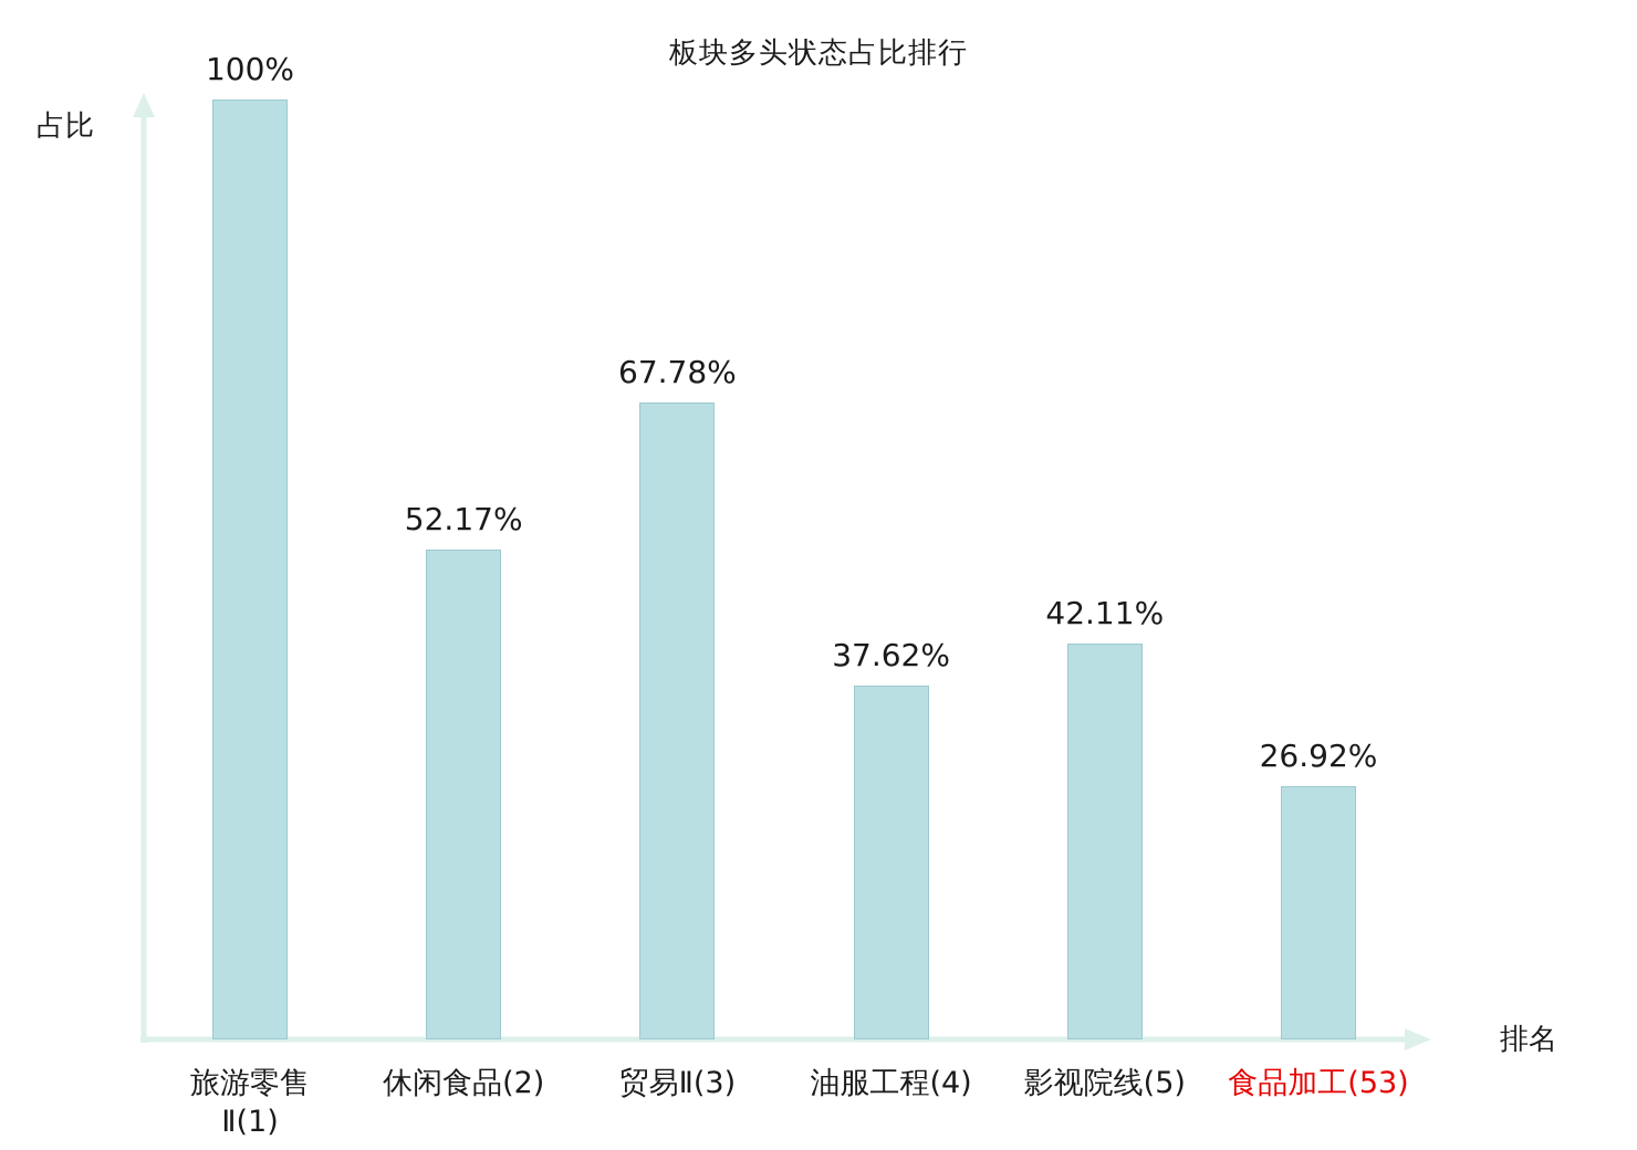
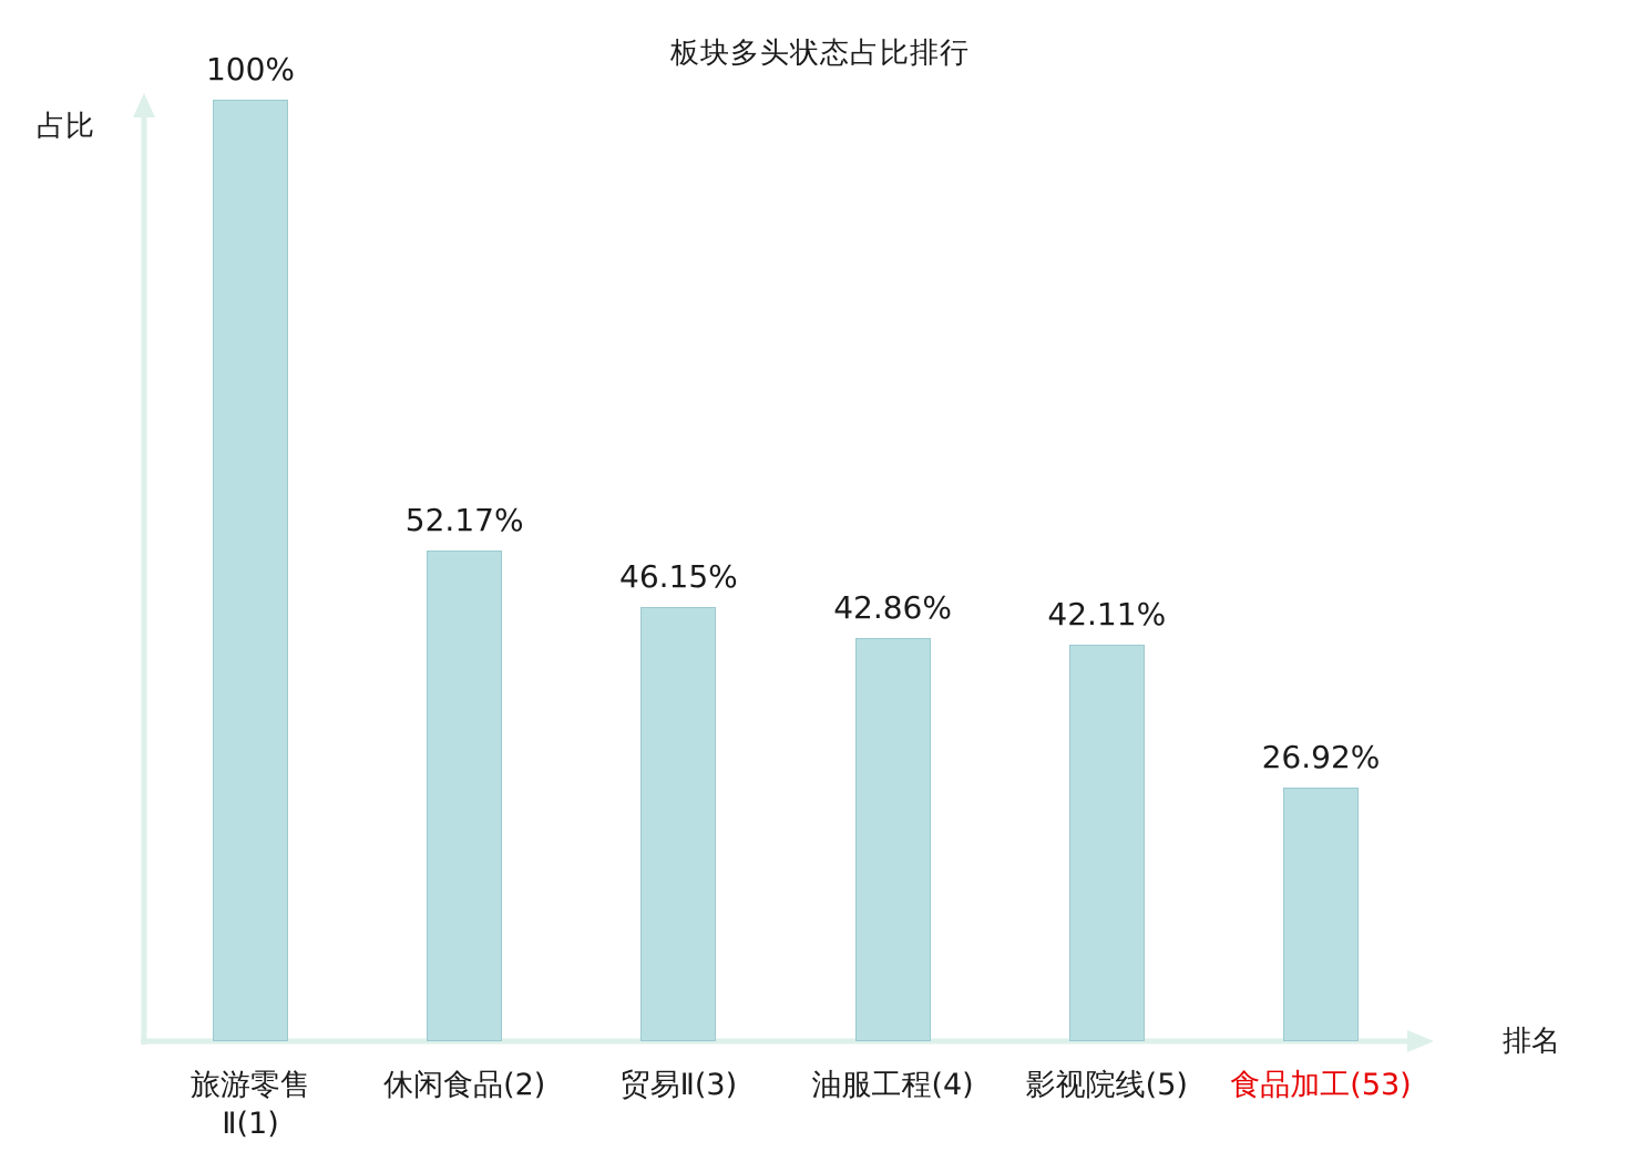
贸易Ⅱ(3): 67.78% -> 46.15%
油服工程(4): 37.62% -> 42.86%
